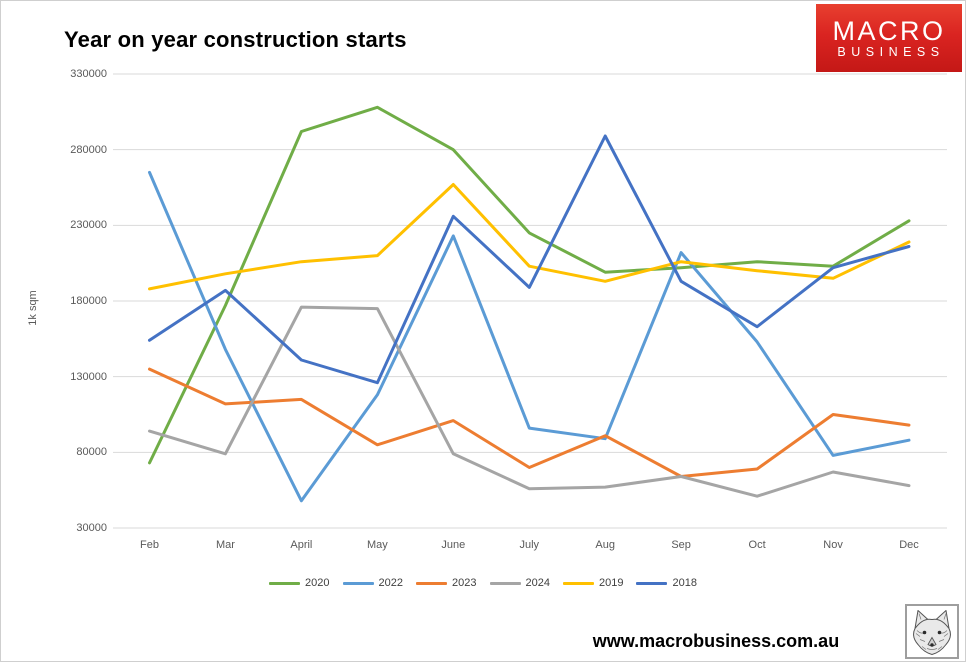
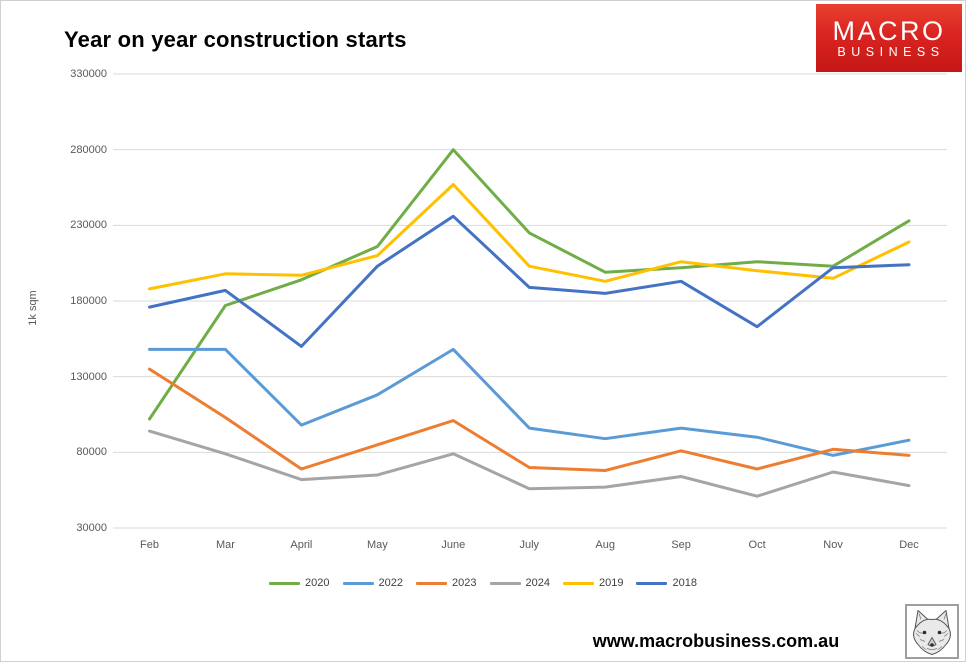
2020/Feb: 73000 -> 102000
2022/Feb: 265000 -> 148000
2018/Feb: 154000 -> 176000
2023/Mar: 112000 -> 103000
2020/April: 292000 -> 194000
2022/April: 48000 -> 98000
2023/April: 115000 -> 69000
2024/April: 176000 -> 62000
2019/April: 206000 -> 197000
2018/April: 141000 -> 150000
2020/May: 308000 -> 216000
2024/May: 175000 -> 65000
2018/May: 126000 -> 203000
2022/June: 223000 -> 148000
2023/Aug: 91000 -> 68000
2018/Aug: 289000 -> 185000
2022/Sep: 212000 -> 96000
2023/Sep: 64000 -> 81000
2022/Oct: 153000 -> 90000
2023/Nov: 105000 -> 82000
2023/Dec: 98000 -> 78000
2018/Dec: 216000 -> 204000
